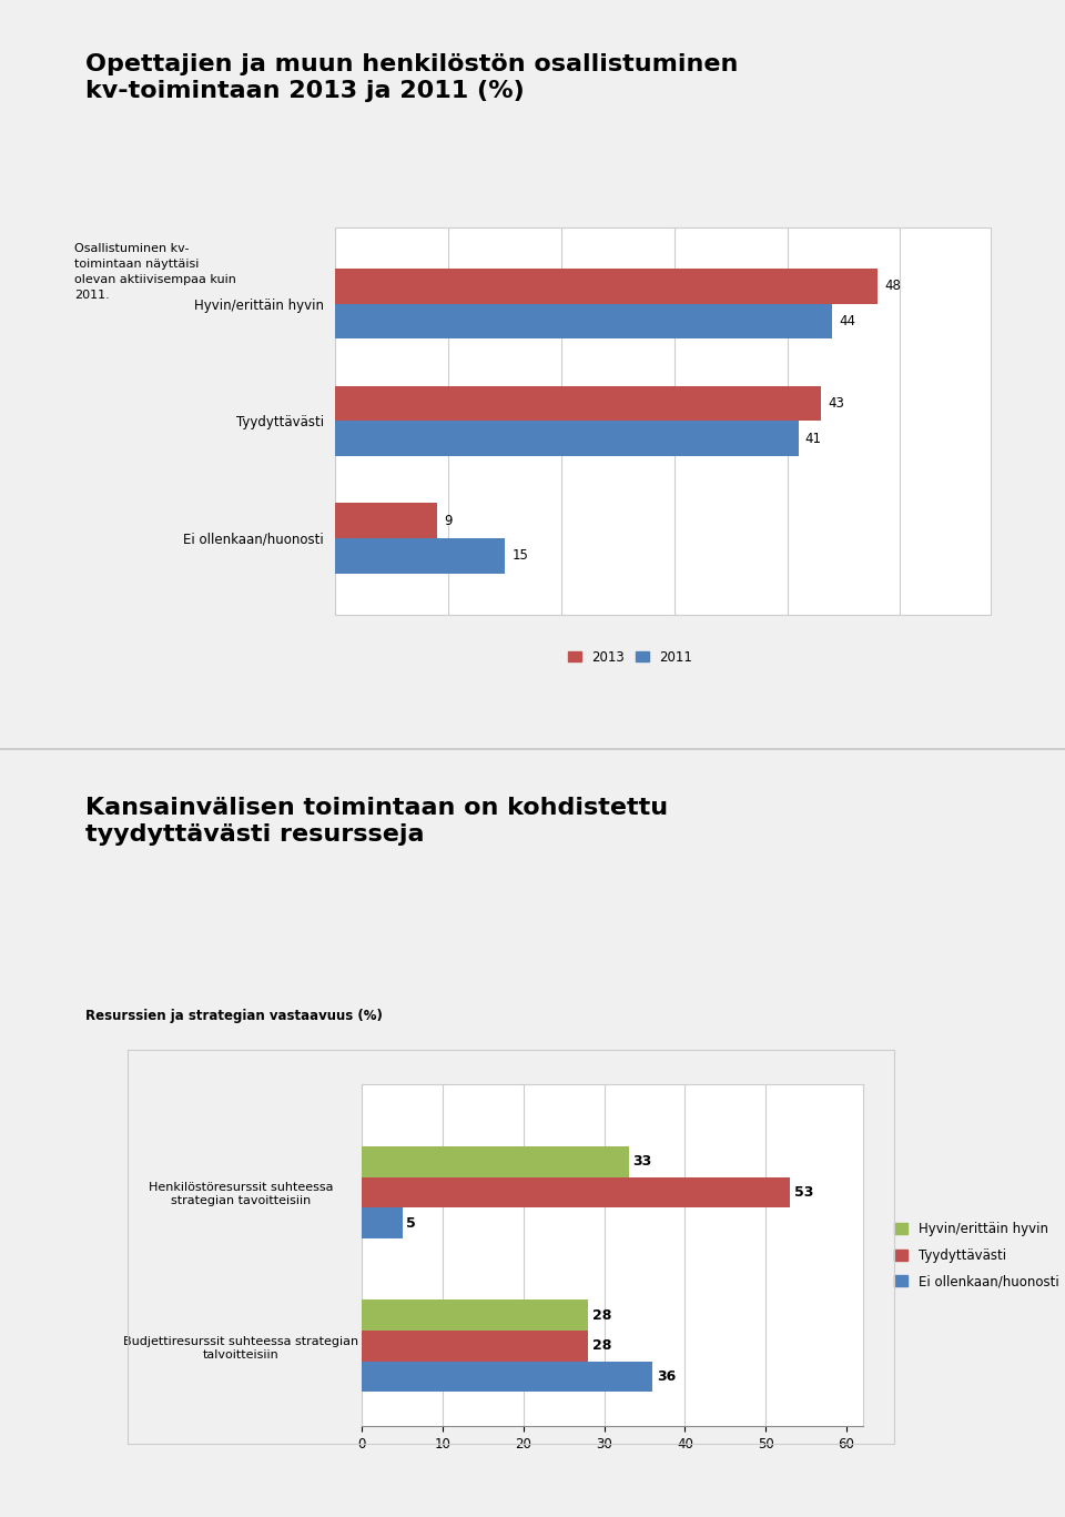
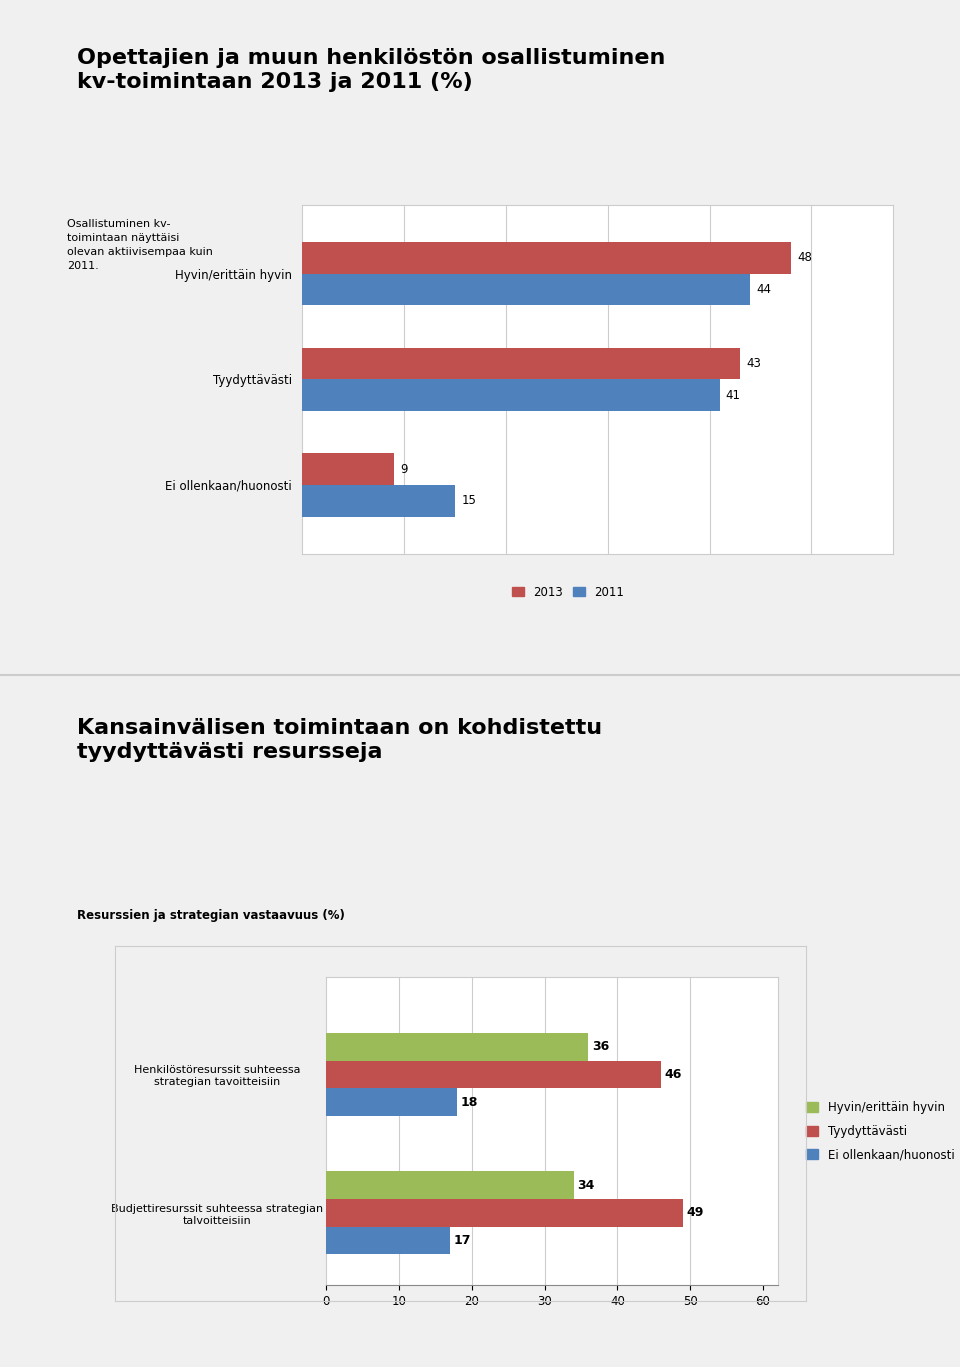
Hyvin/erittäin hyvin/Henkilöstöresurssit suhteessa strategian tavoitteisiin: 33 -> 36
Tyydyttävästi/Henkilöstöresurssit suhteessa strategian tavoitteisiin: 53 -> 46
Ei ollenkaan/huonosti/Henkilöstöresurssit suhteessa strategian tavoitteisiin: 5 -> 18
Hyvin/erittäin hyvin/Budjettiresurssit suhteessa strategian talvoitteisiin: 28 -> 34
Tyydyttävästi/Budjettiresurssit suhteessa strategian talvoitteisiin: 28 -> 49
Ei ollenkaan/huonosti/Budjettiresurssit suhteessa strategian talvoitteisiin: 36 -> 17
